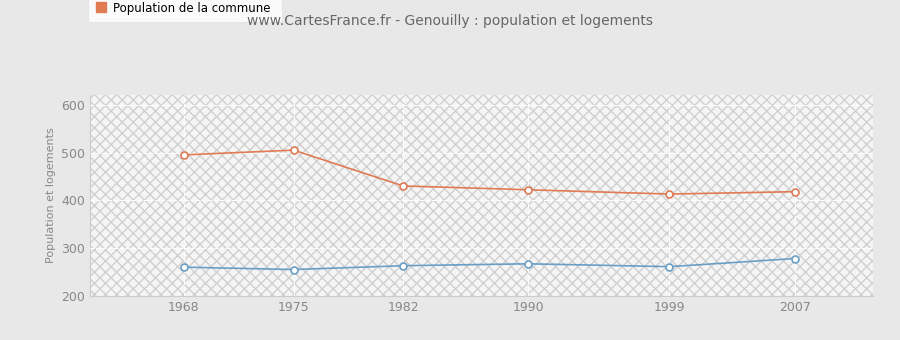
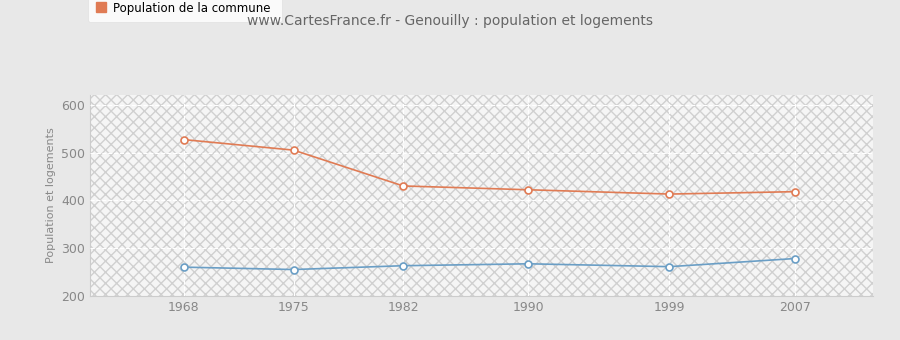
Population de la commune/1968: 495 -> 527
